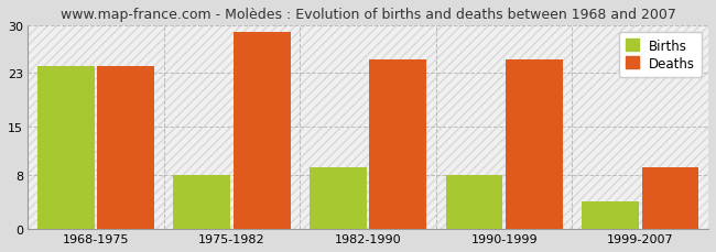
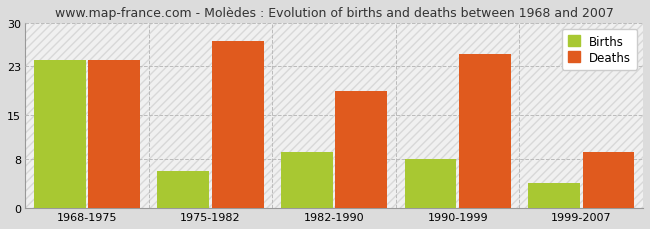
Births/1975-1982: 8 -> 6
Deaths/1975-1982: 29 -> 27
Deaths/1982-1990: 25 -> 19
